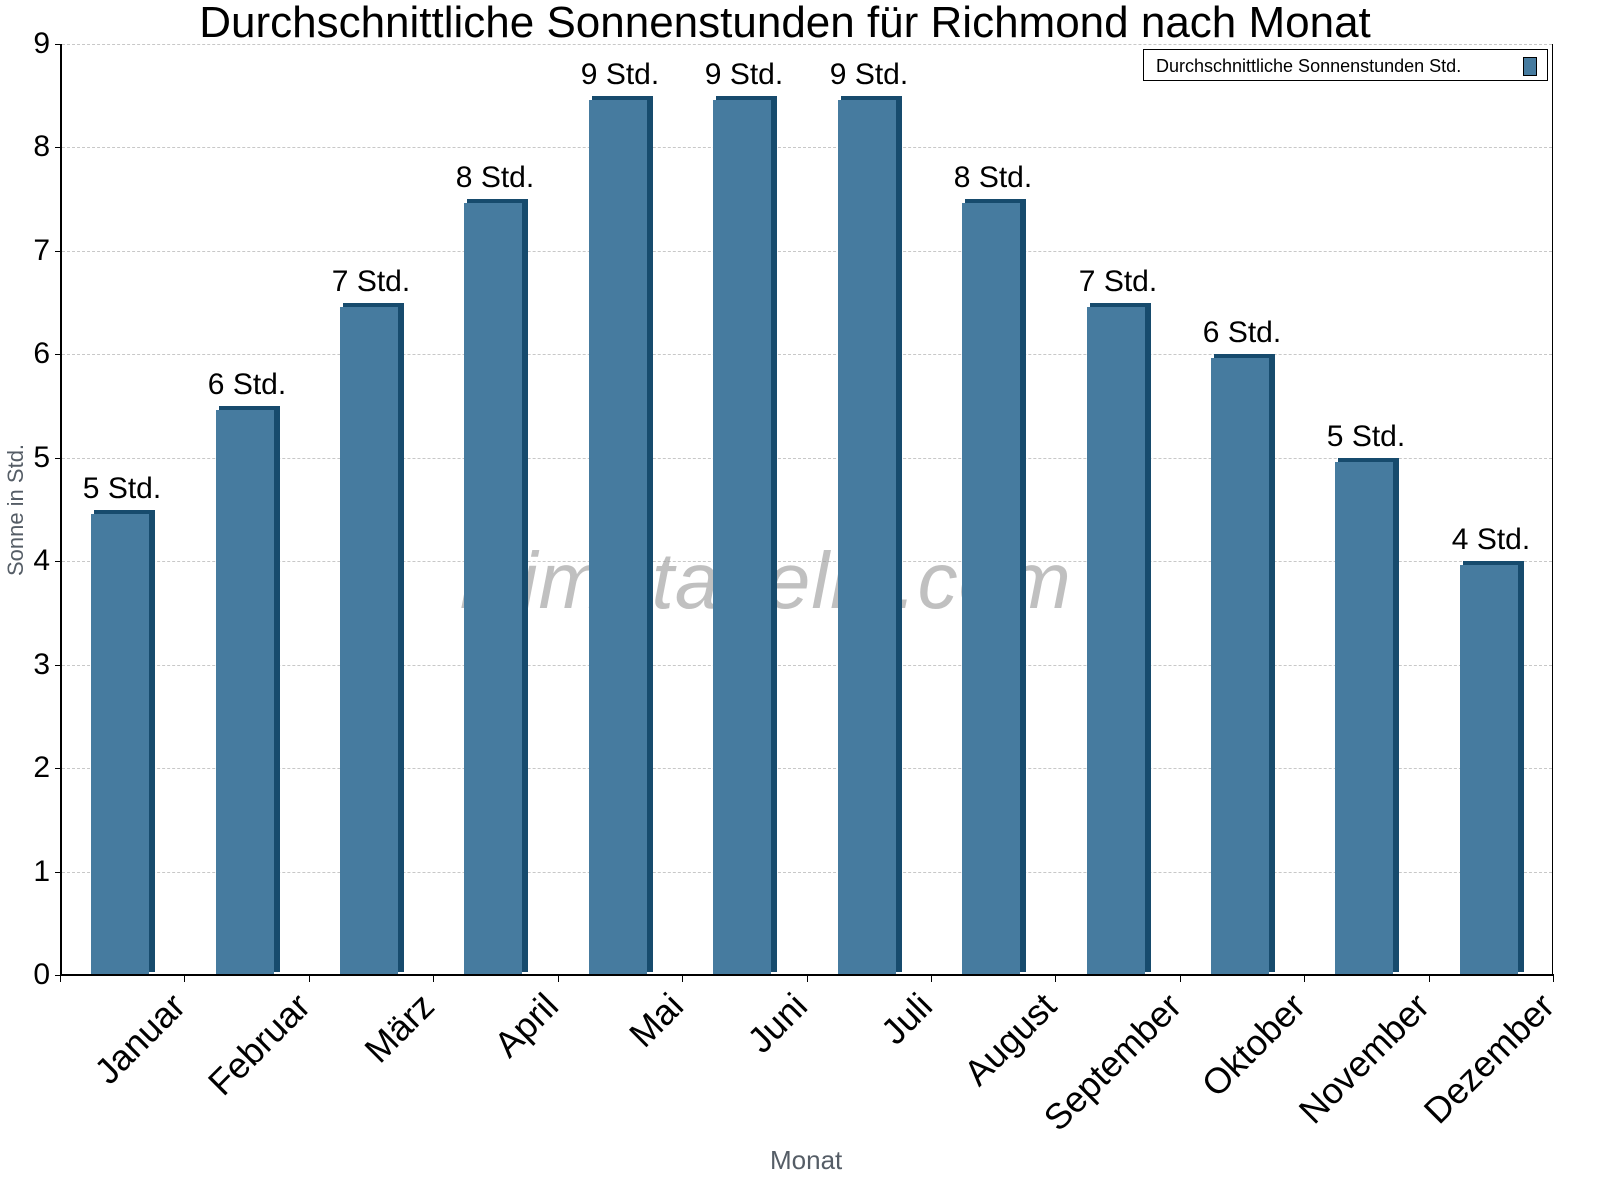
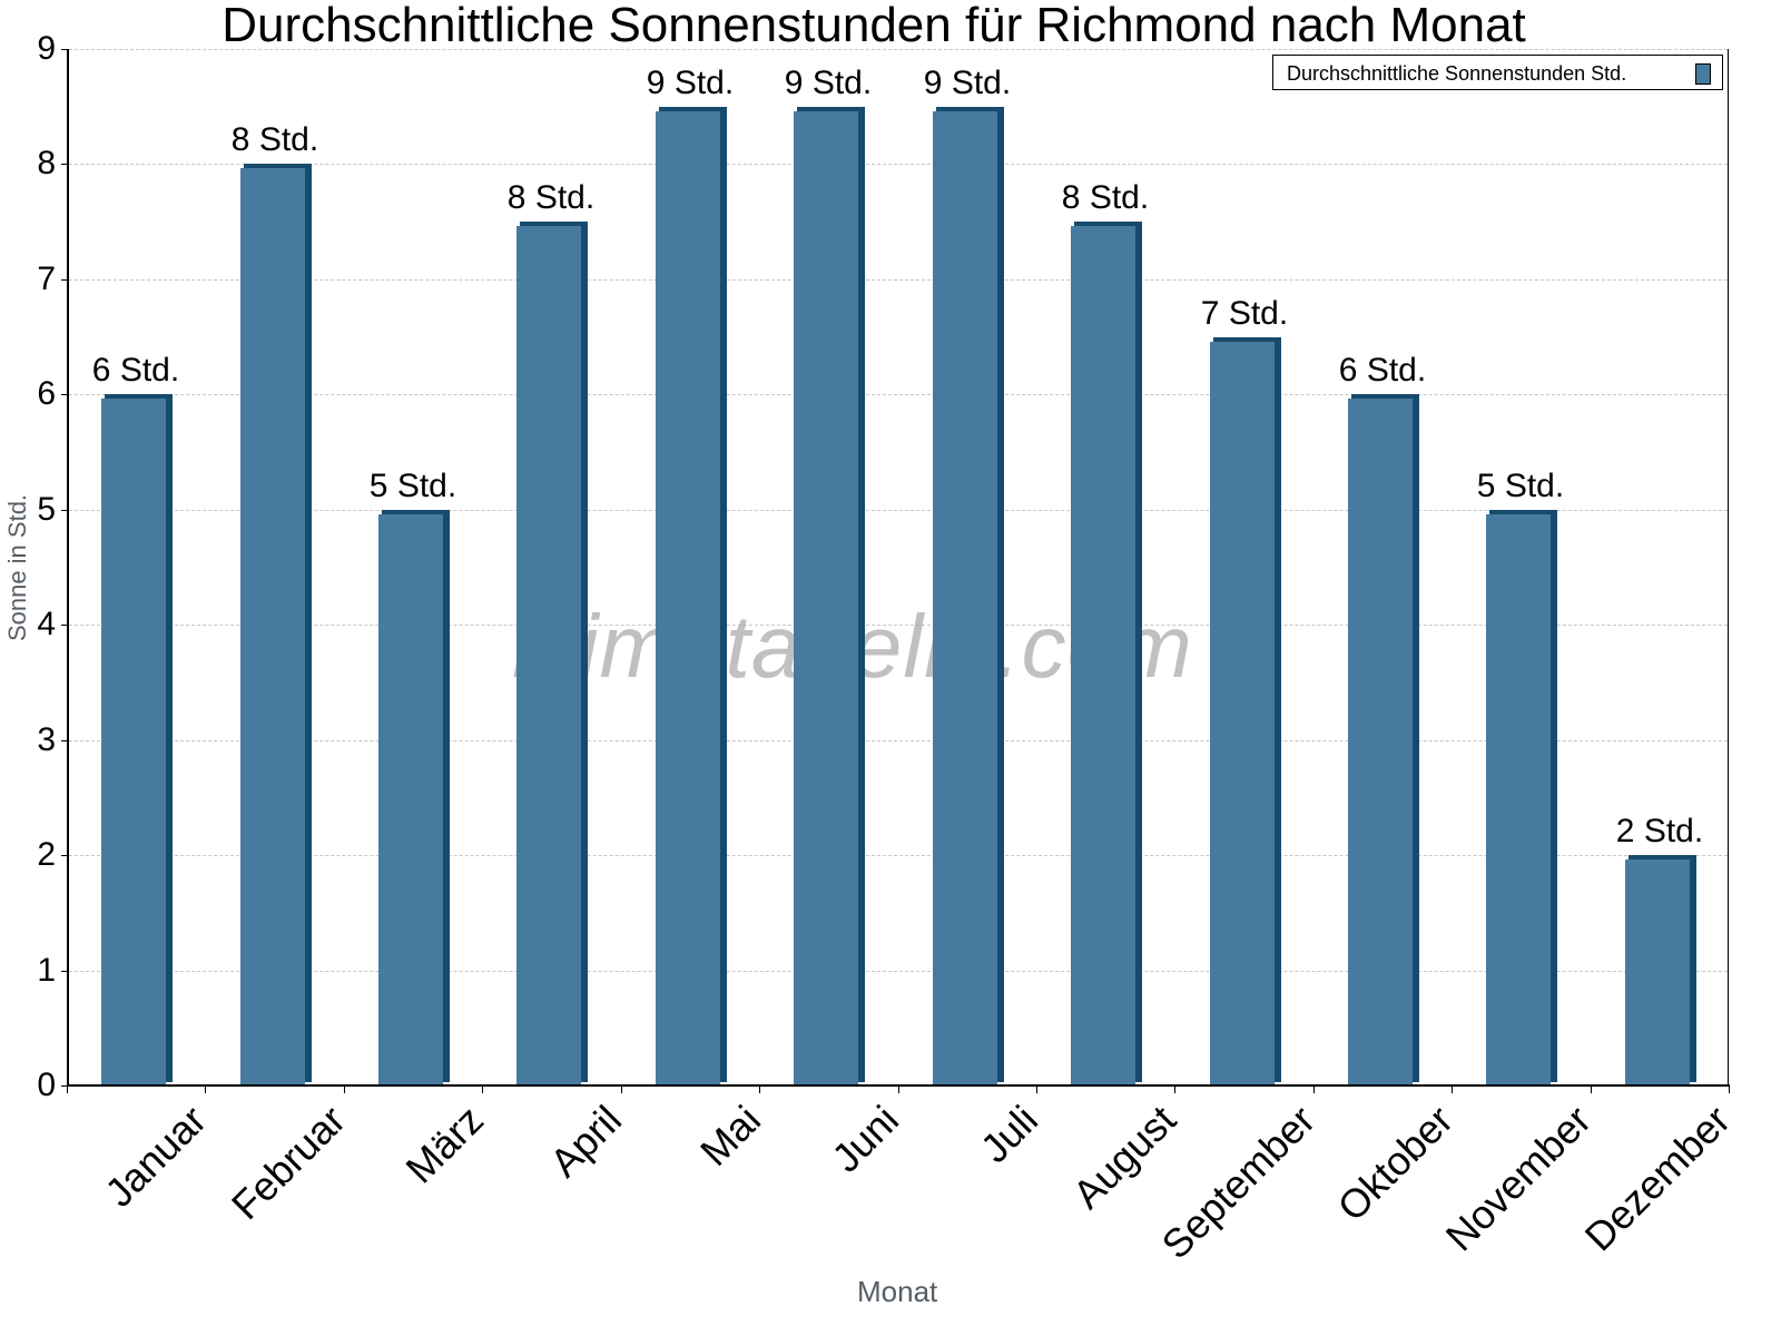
Januar: 5 -> 6
Februar: 6 -> 8
März: 7 -> 5
Dezember: 4 -> 2
